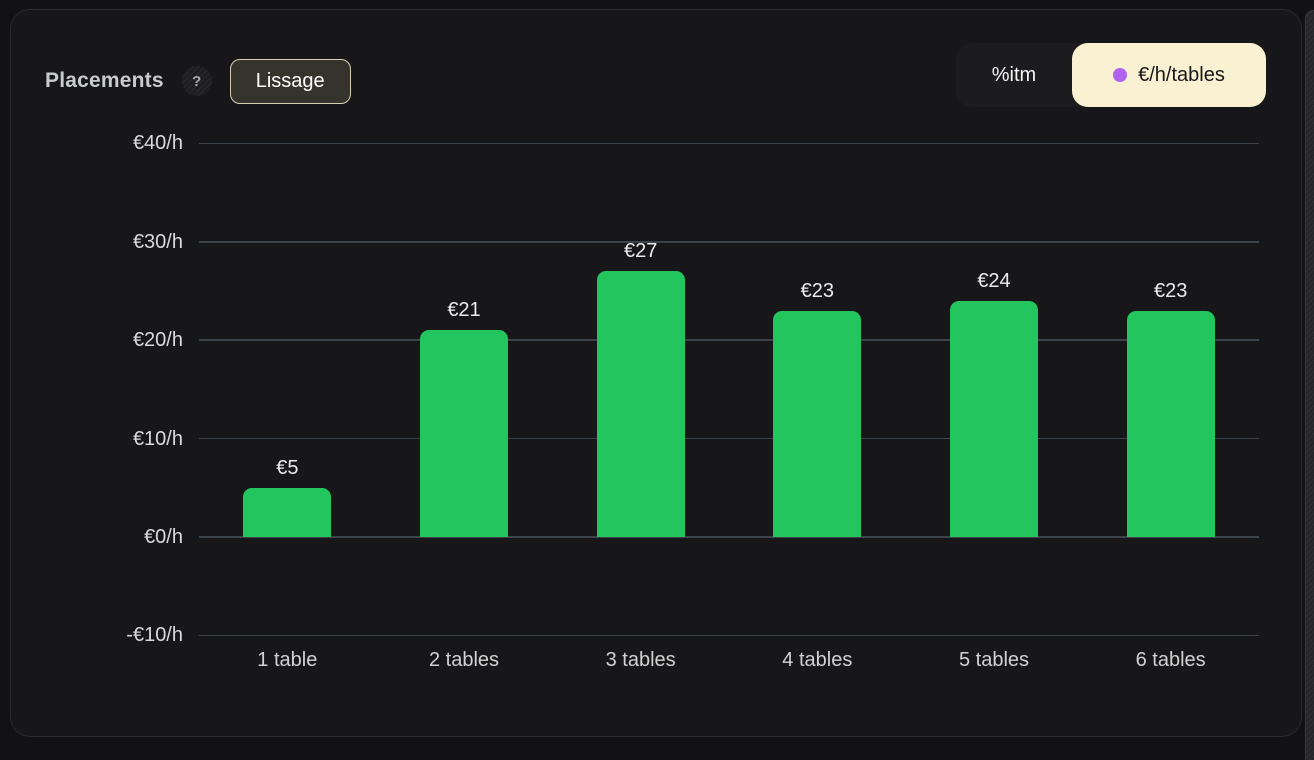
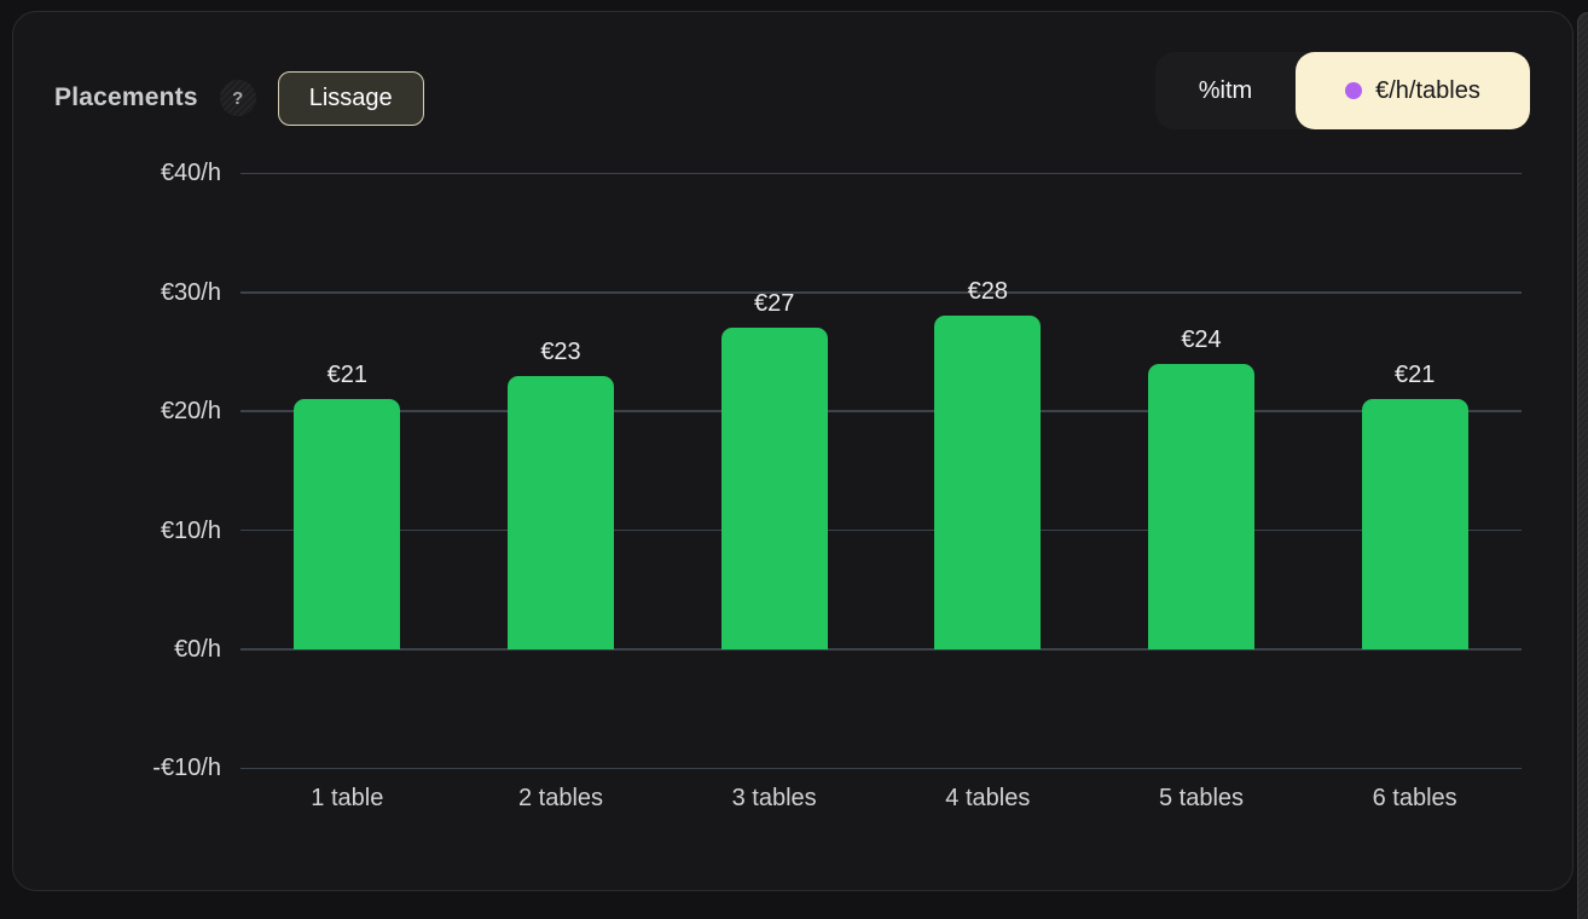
1 table: €5 -> €21
2 tables: €21 -> €23
4 tables: €23 -> €28
6 tables: €23 -> €21
